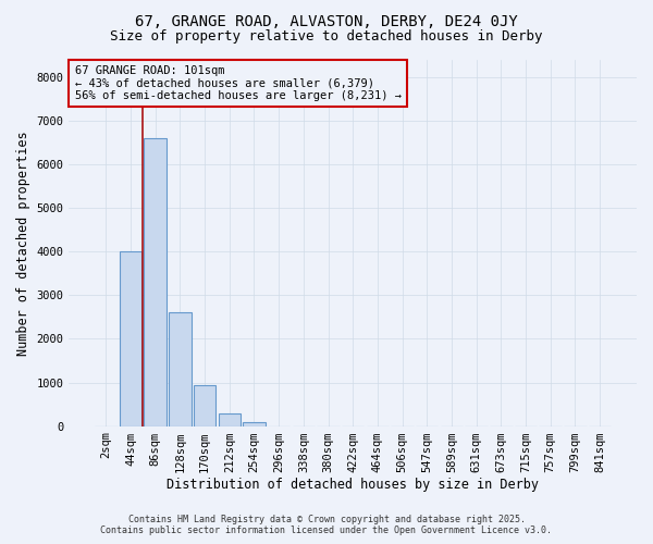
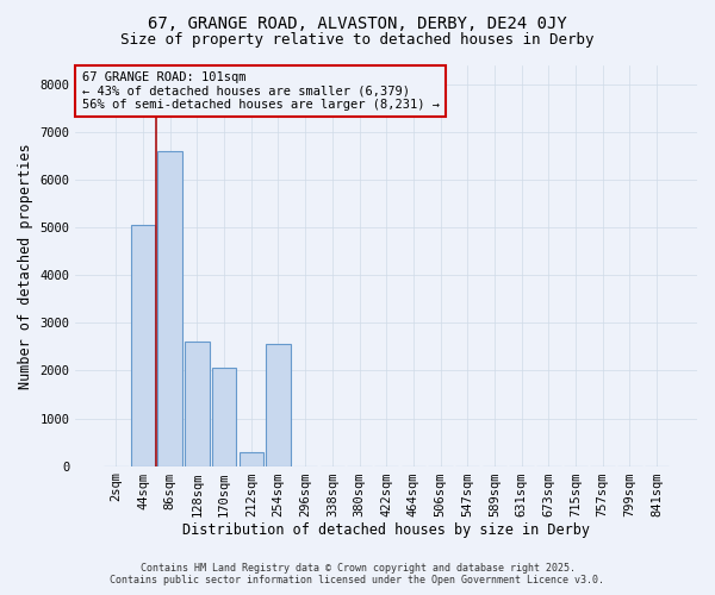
44sqm: 4000 -> 5050
170sqm: 950 -> 2050
254sqm: 100 -> 2550
